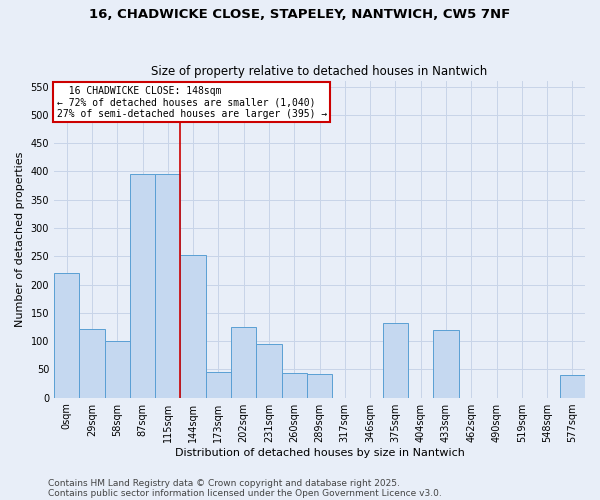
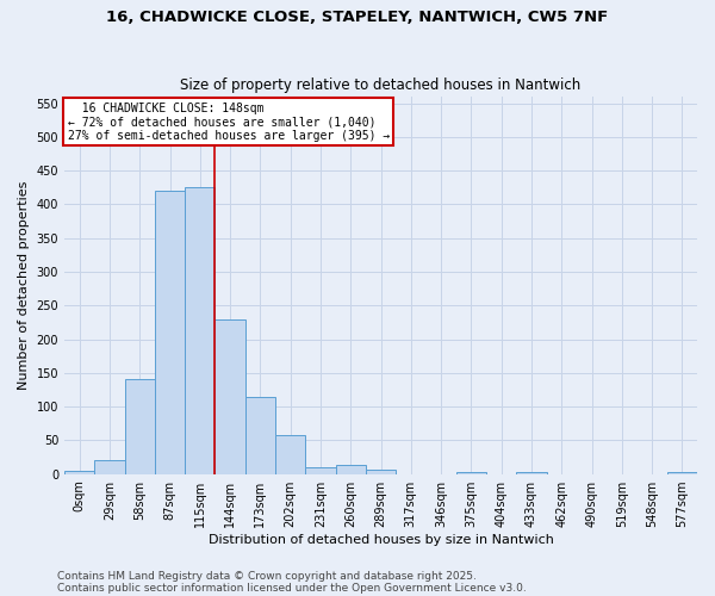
0sqm: 220 -> 5
29sqm: 122 -> 20
58sqm: 100 -> 140
87sqm: 396 -> 420
115sqm: 396 -> 425
144sqm: 252 -> 230
173sqm: 46 -> 115
202sqm: 124 -> 57
231sqm: 94 -> 10
260sqm: 44 -> 13
289sqm: 42 -> 7
375sqm: 132 -> 3
433sqm: 120 -> 3
577sqm: 40 -> 3
